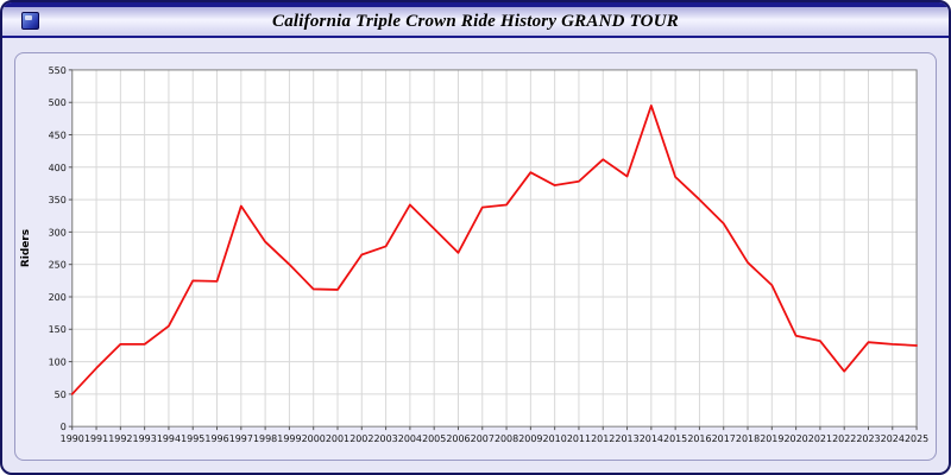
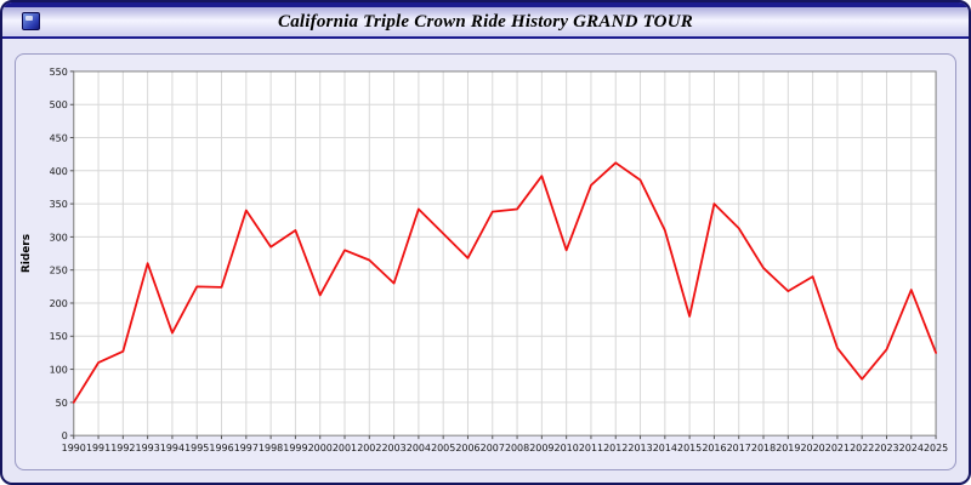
1991: 90 -> 110
1993: 130 -> 260
1999: 250 -> 310
2001: 210 -> 280
2003: 280 -> 230
2010: 370 -> 280
2014: 500 -> 310
2015: 380 -> 180
2020: 140 -> 240
2024: 130 -> 220
